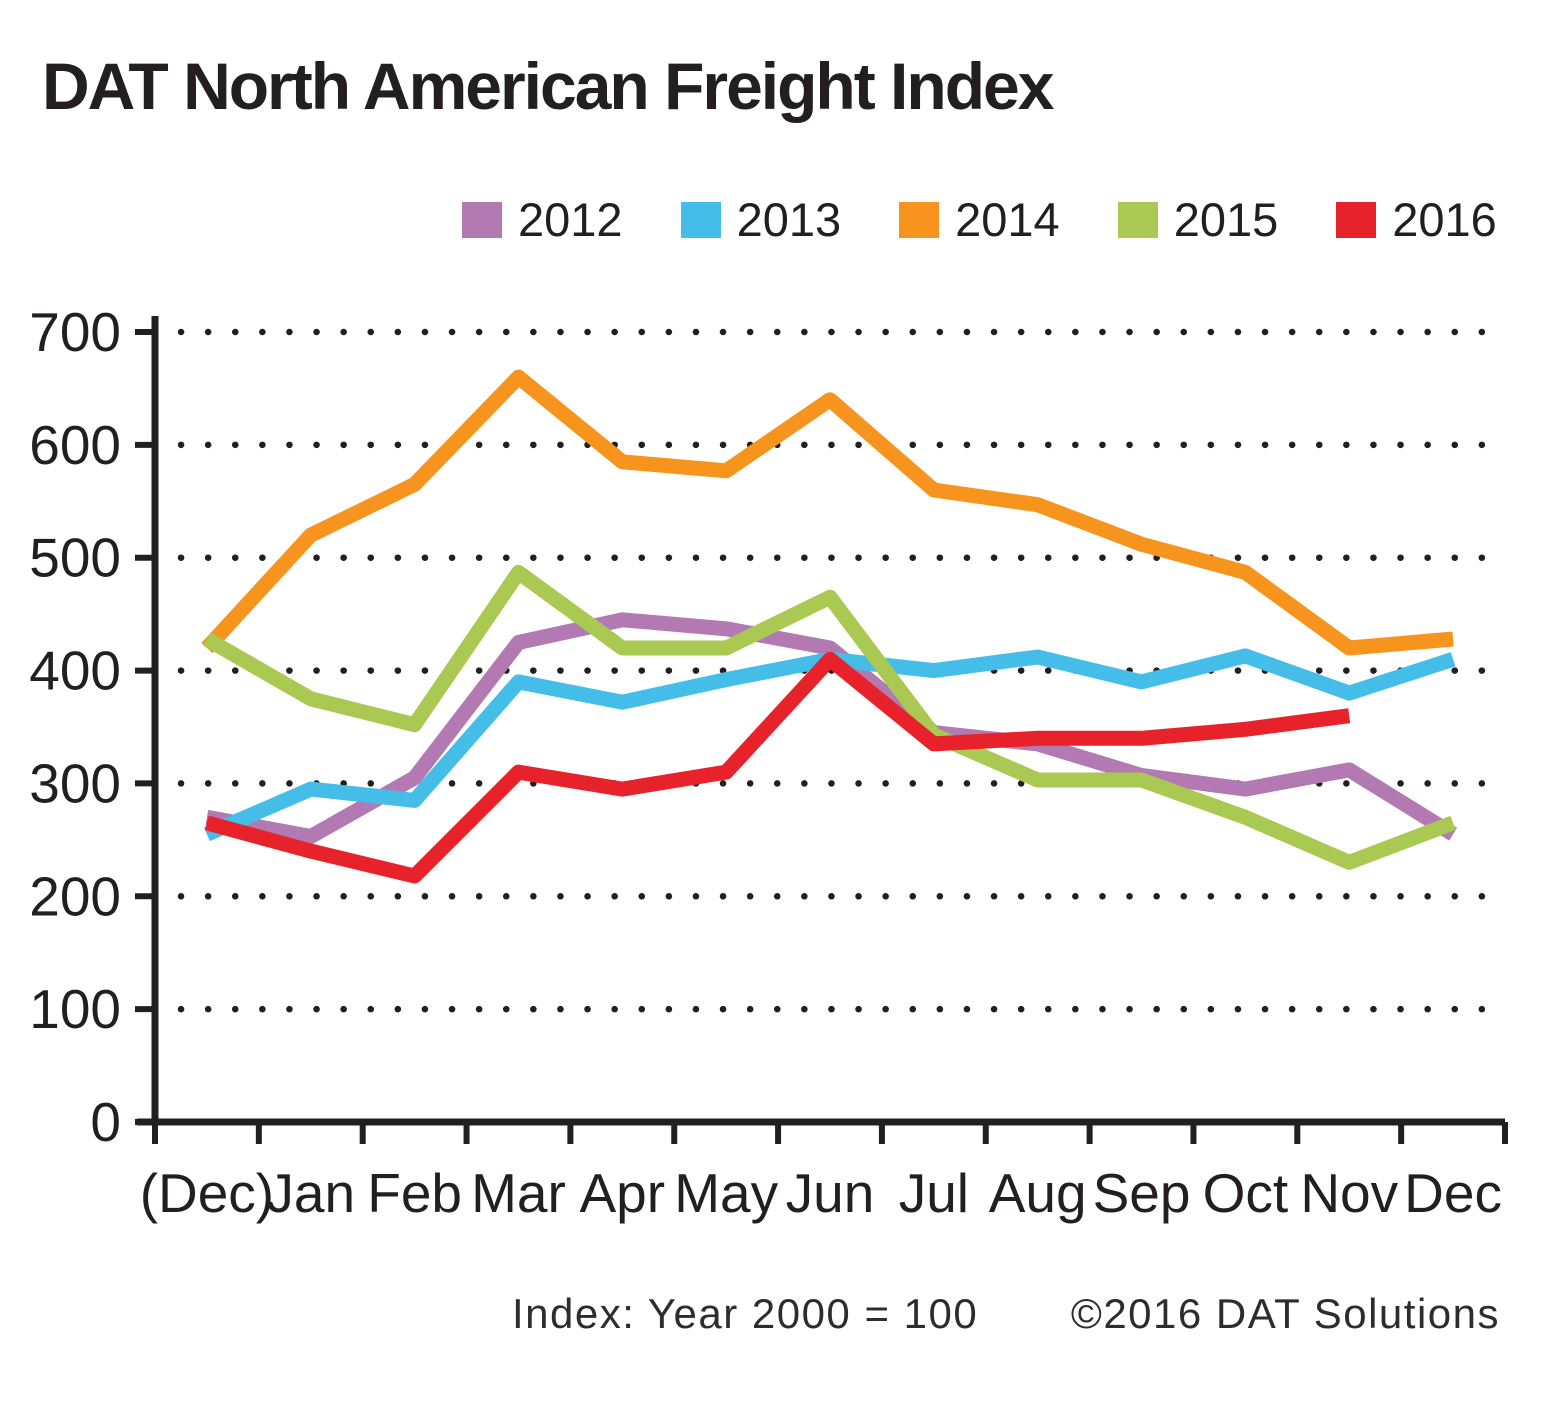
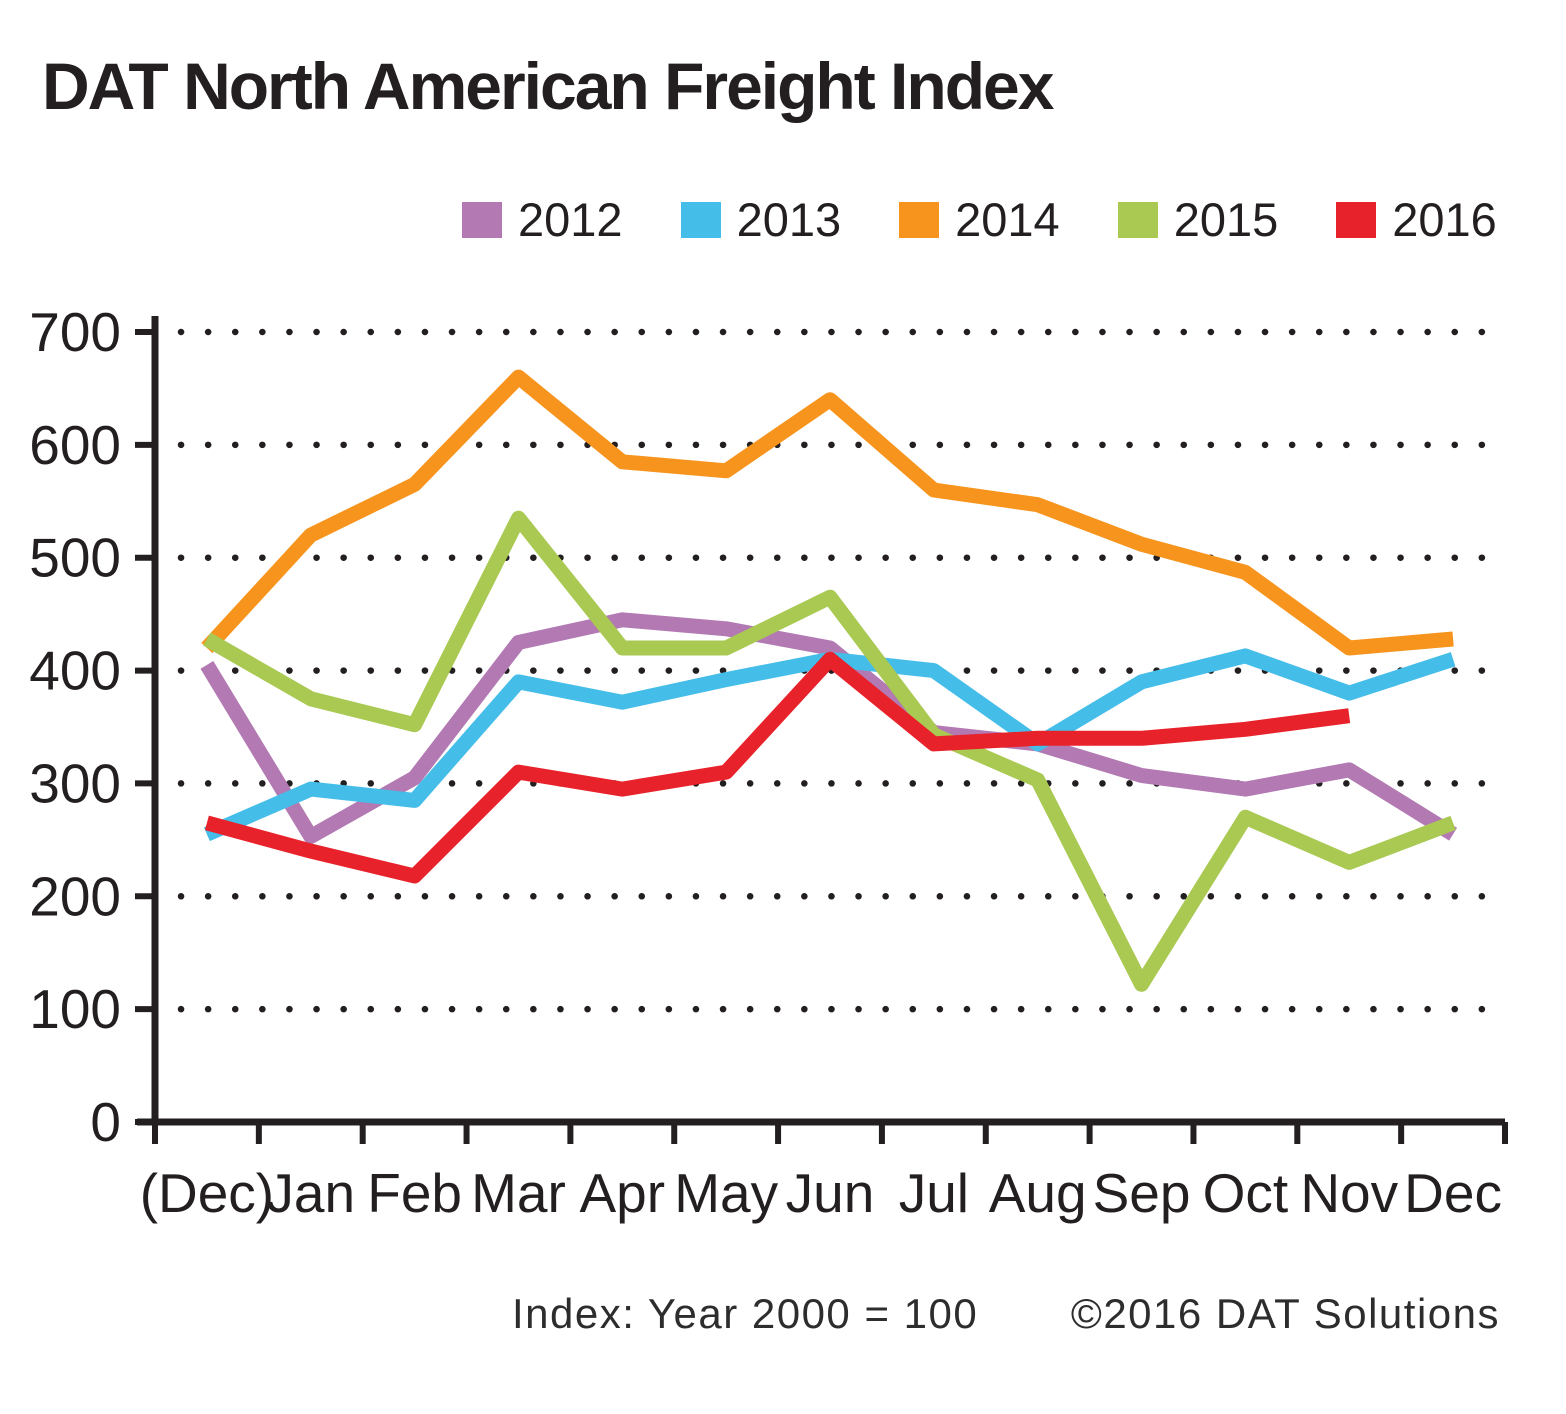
2012/(Dec): 270 -> 405
2015/Mar: 487 -> 535
2013/Aug: 412 -> 335
2015/Sep: 303 -> 122
